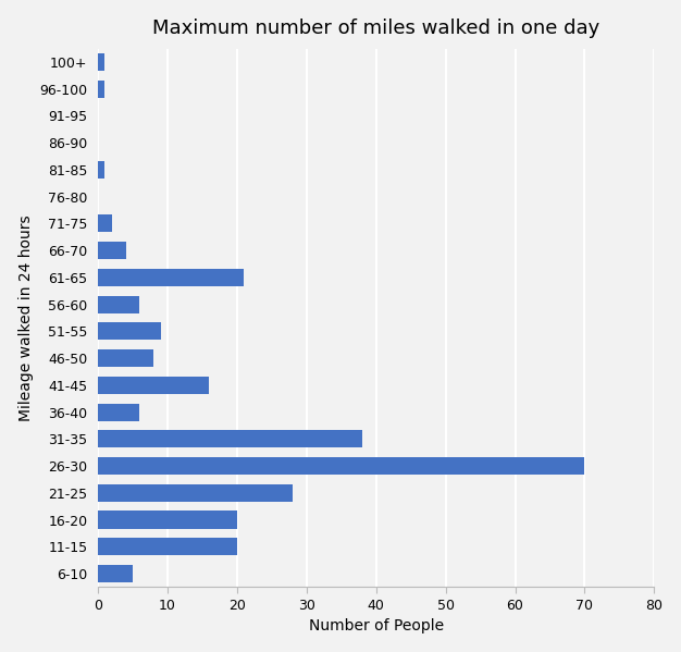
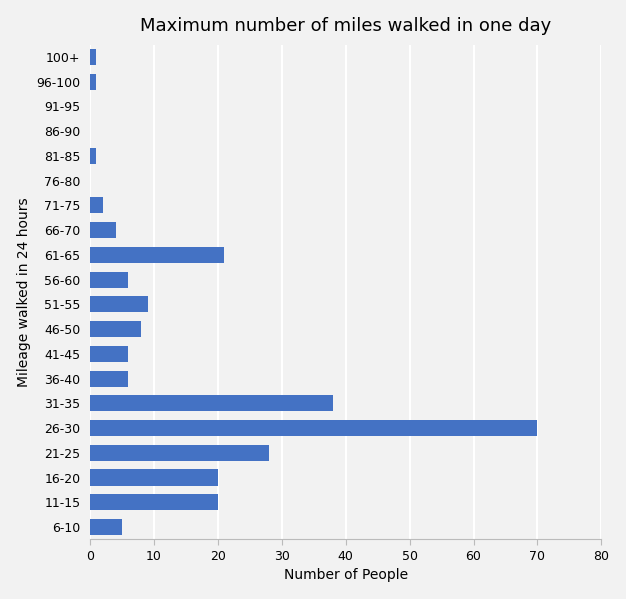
41-45: 16 -> 6
